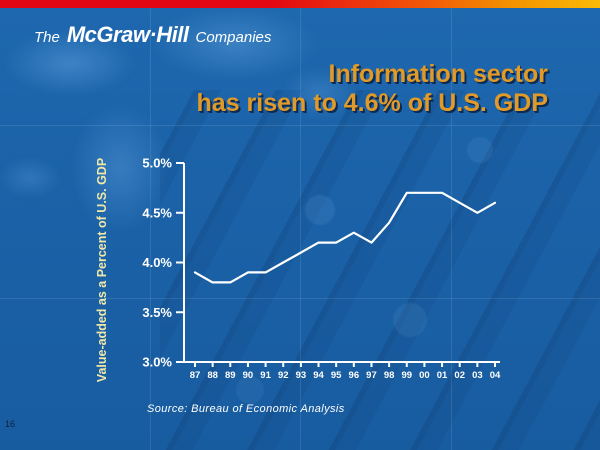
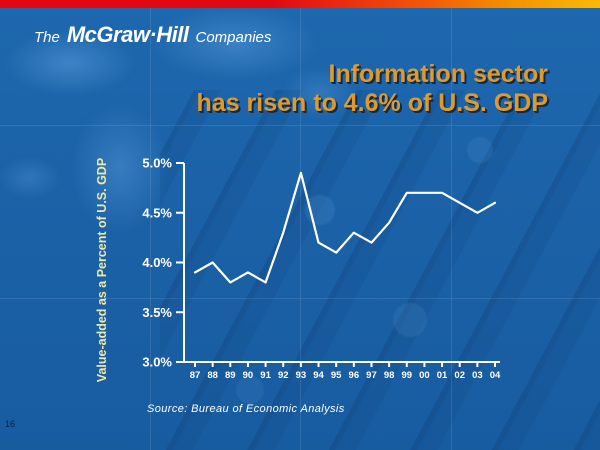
88: 3.8% -> 4.0%
91: 3.9% -> 3.8%
92: 4.0% -> 4.3%
93: 4.1% -> 4.9%
95: 4.2% -> 4.1%
